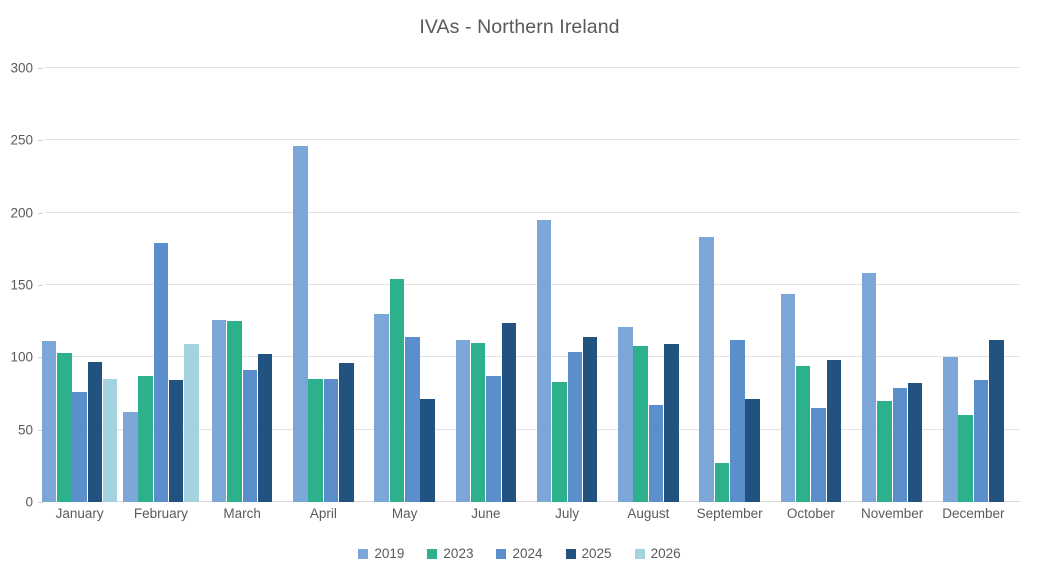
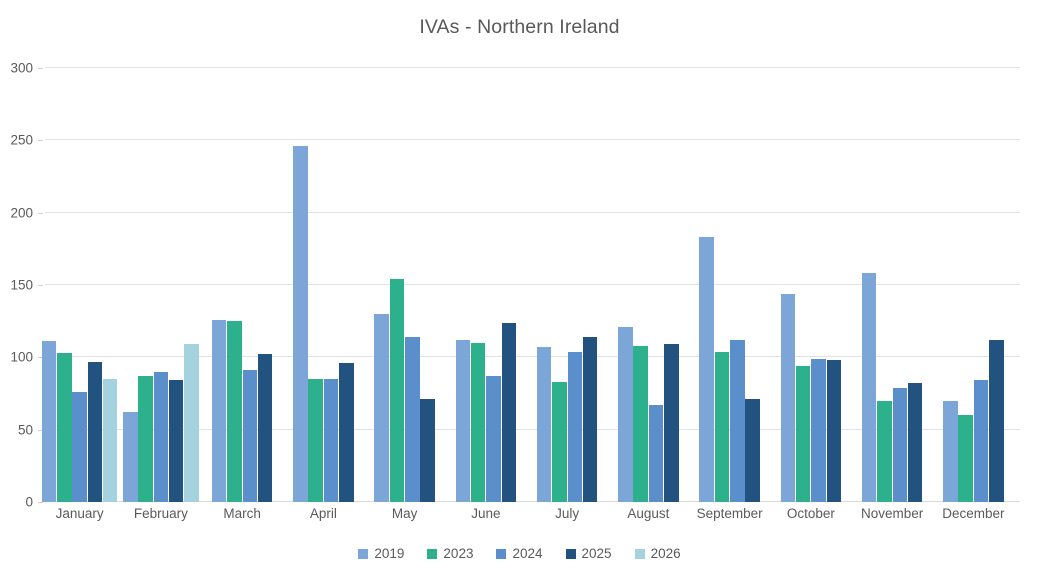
2024/February: 179 -> 90
2019/July: 195 -> 107
2023/September: 27 -> 104
2024/October: 65 -> 99
2019/December: 100 -> 70
